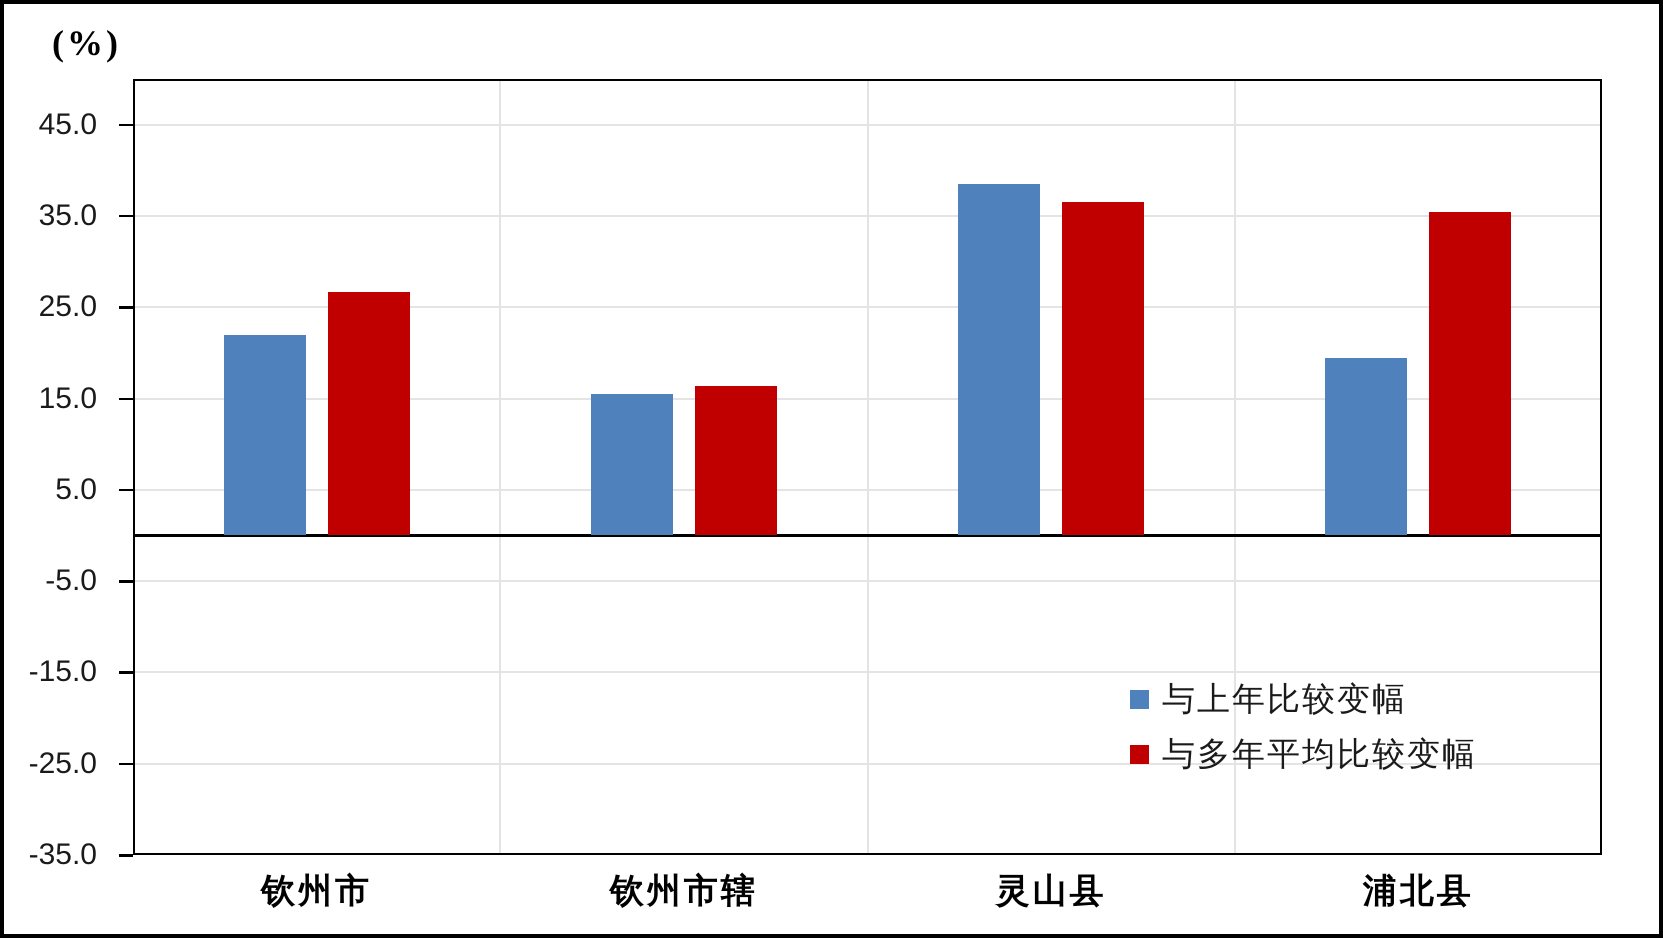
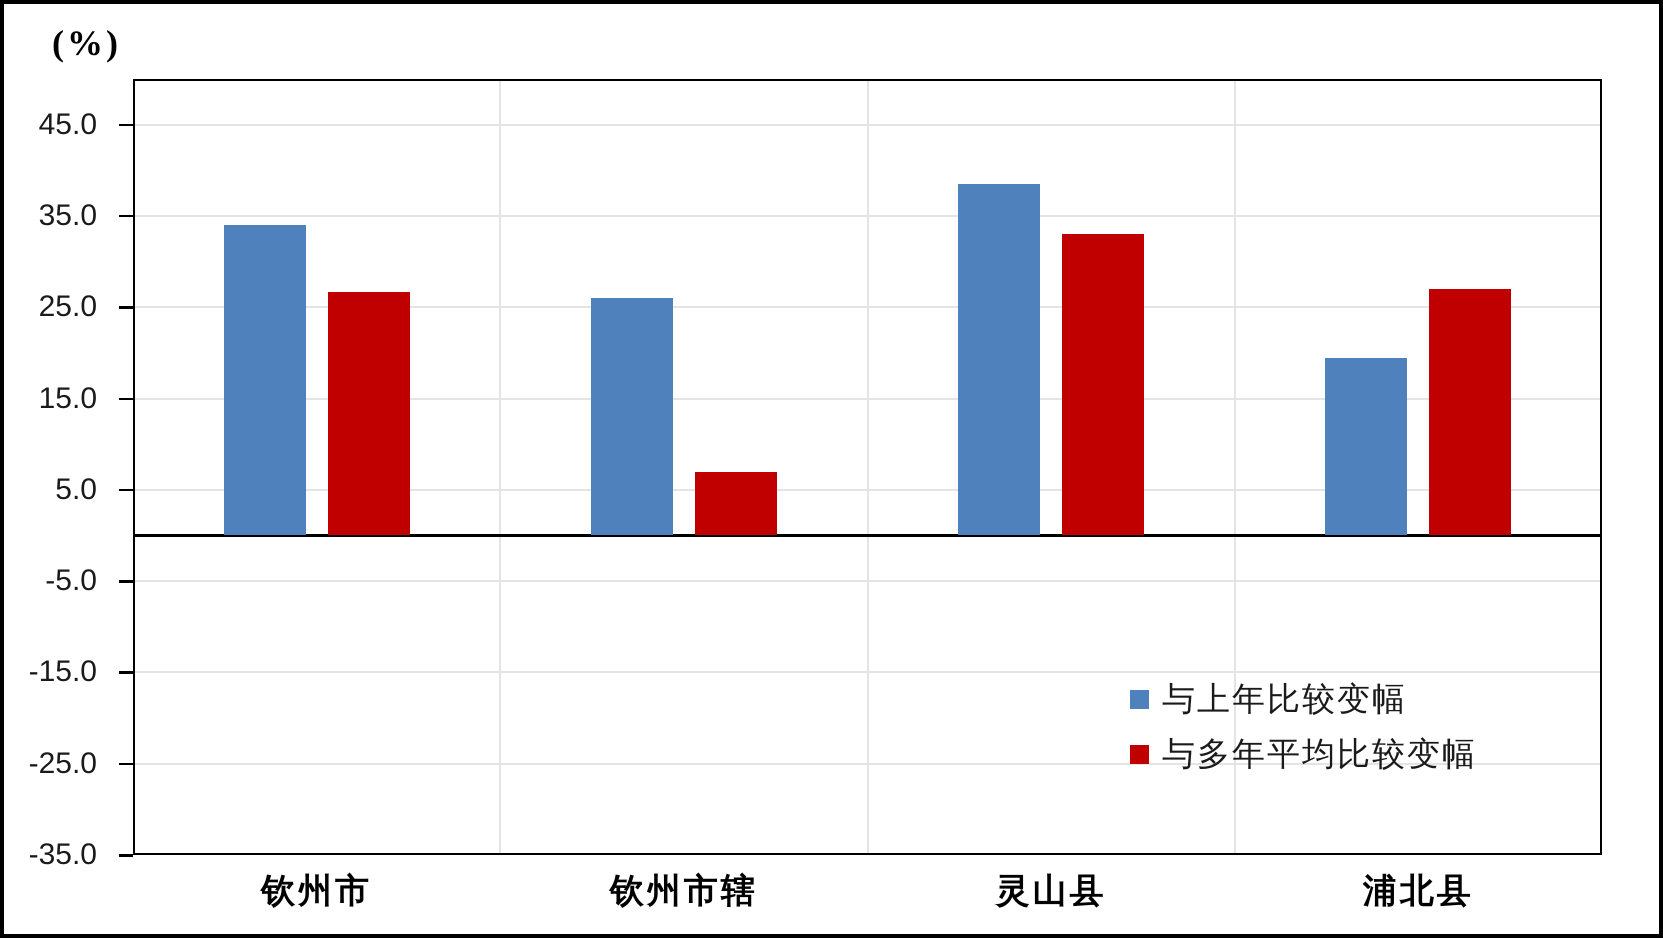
与上年比较变幅/钦州市: 22 -> 34
与上年比较变幅/钦州市辖: 16 -> 26
与多年平均比较变幅/钦州市辖: 16 -> 7
与多年平均比较变幅/灵山县: 36 -> 33
与多年平均比较变幅/浦北县: 35 -> 27
